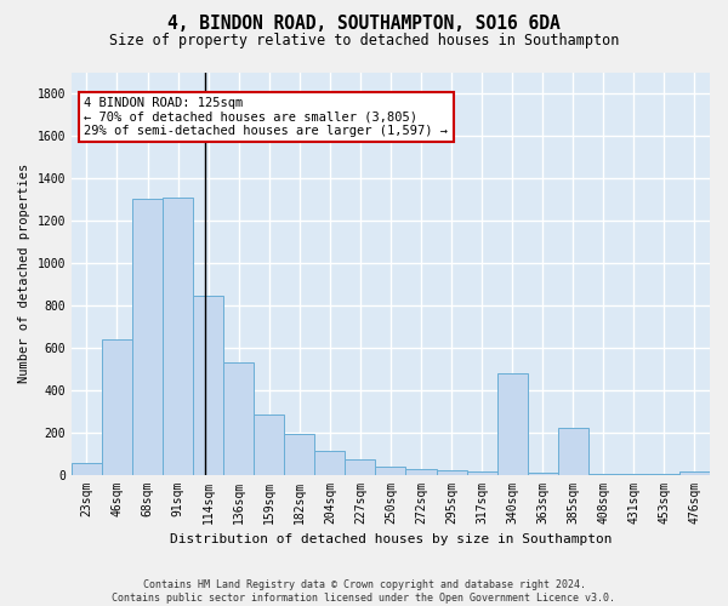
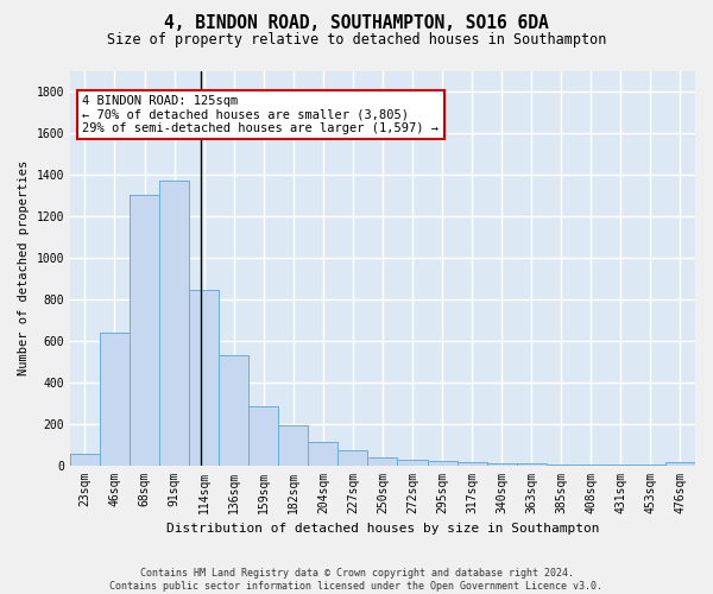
91sqm: 1310 -> 1380
340sqm: 480 -> 10
385sqm: 220 -> 0
